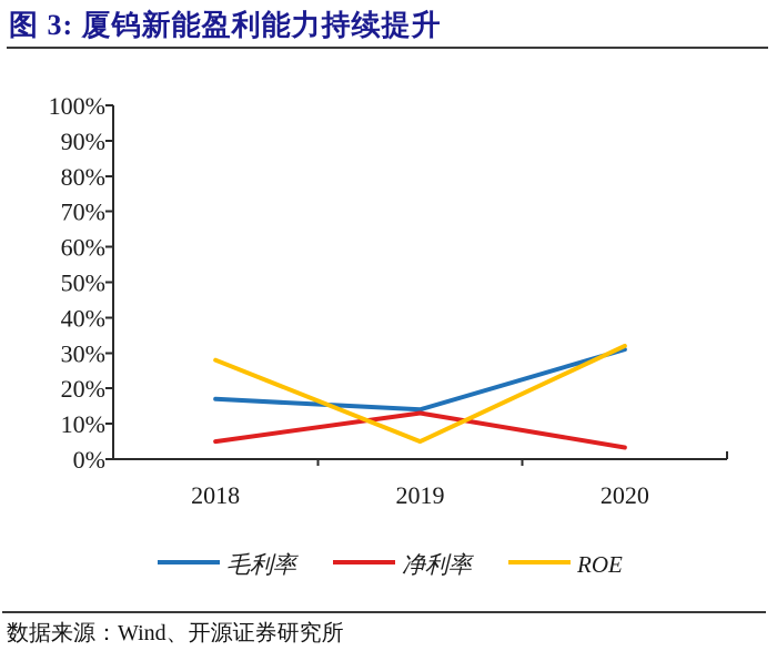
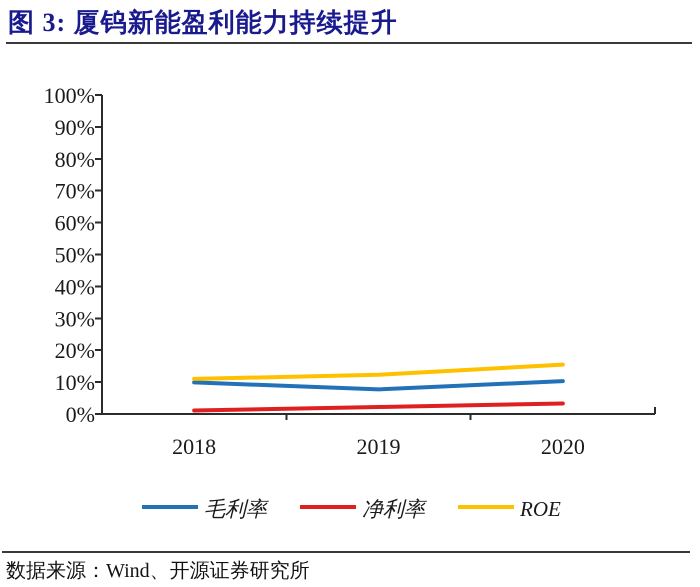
毛利率/2018: 17% -> 10%
净利率/2018: 5% -> 1%
ROE/2018: 28% -> 11%
毛利率/2019: 14% -> 8%
净利率/2019: 13% -> 2%
ROE/2019: 5% -> 12%
毛利率/2020: 31% -> 10%
ROE/2020: 32% -> 16%
